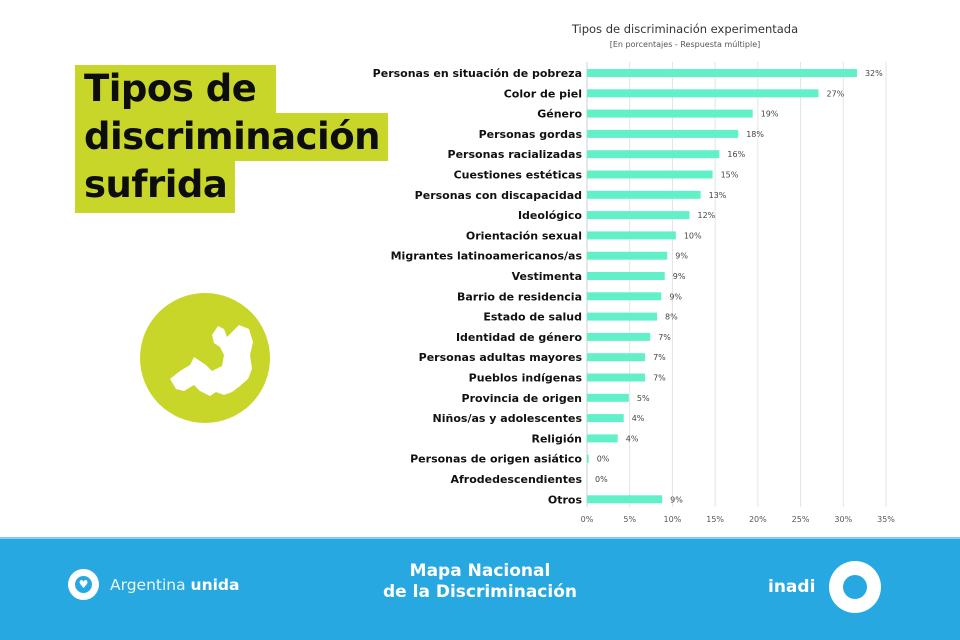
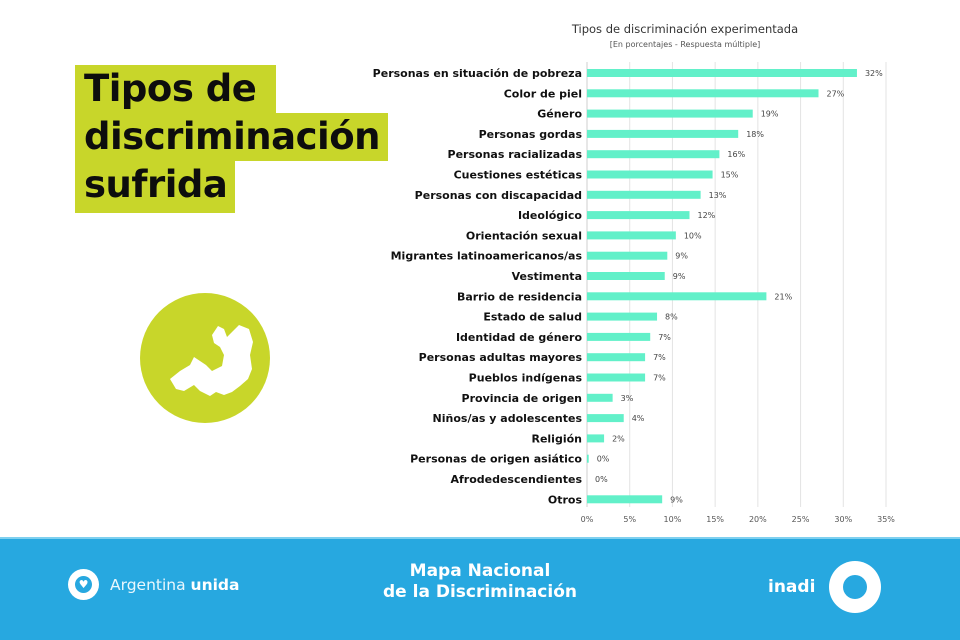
Barrio de residencia: 9% -> 21%
Provincia de origen: 5% -> 3%
Religión: 4% -> 2%
